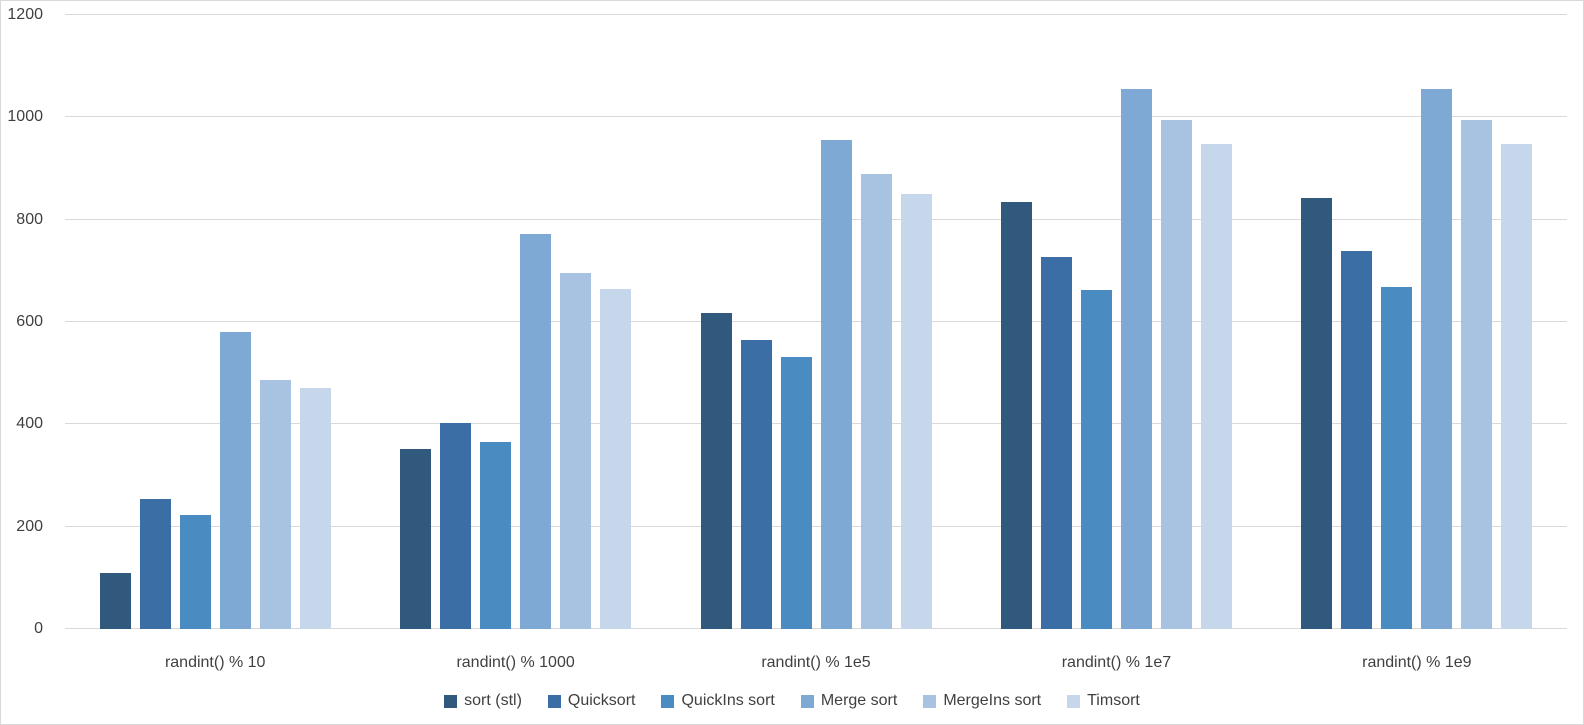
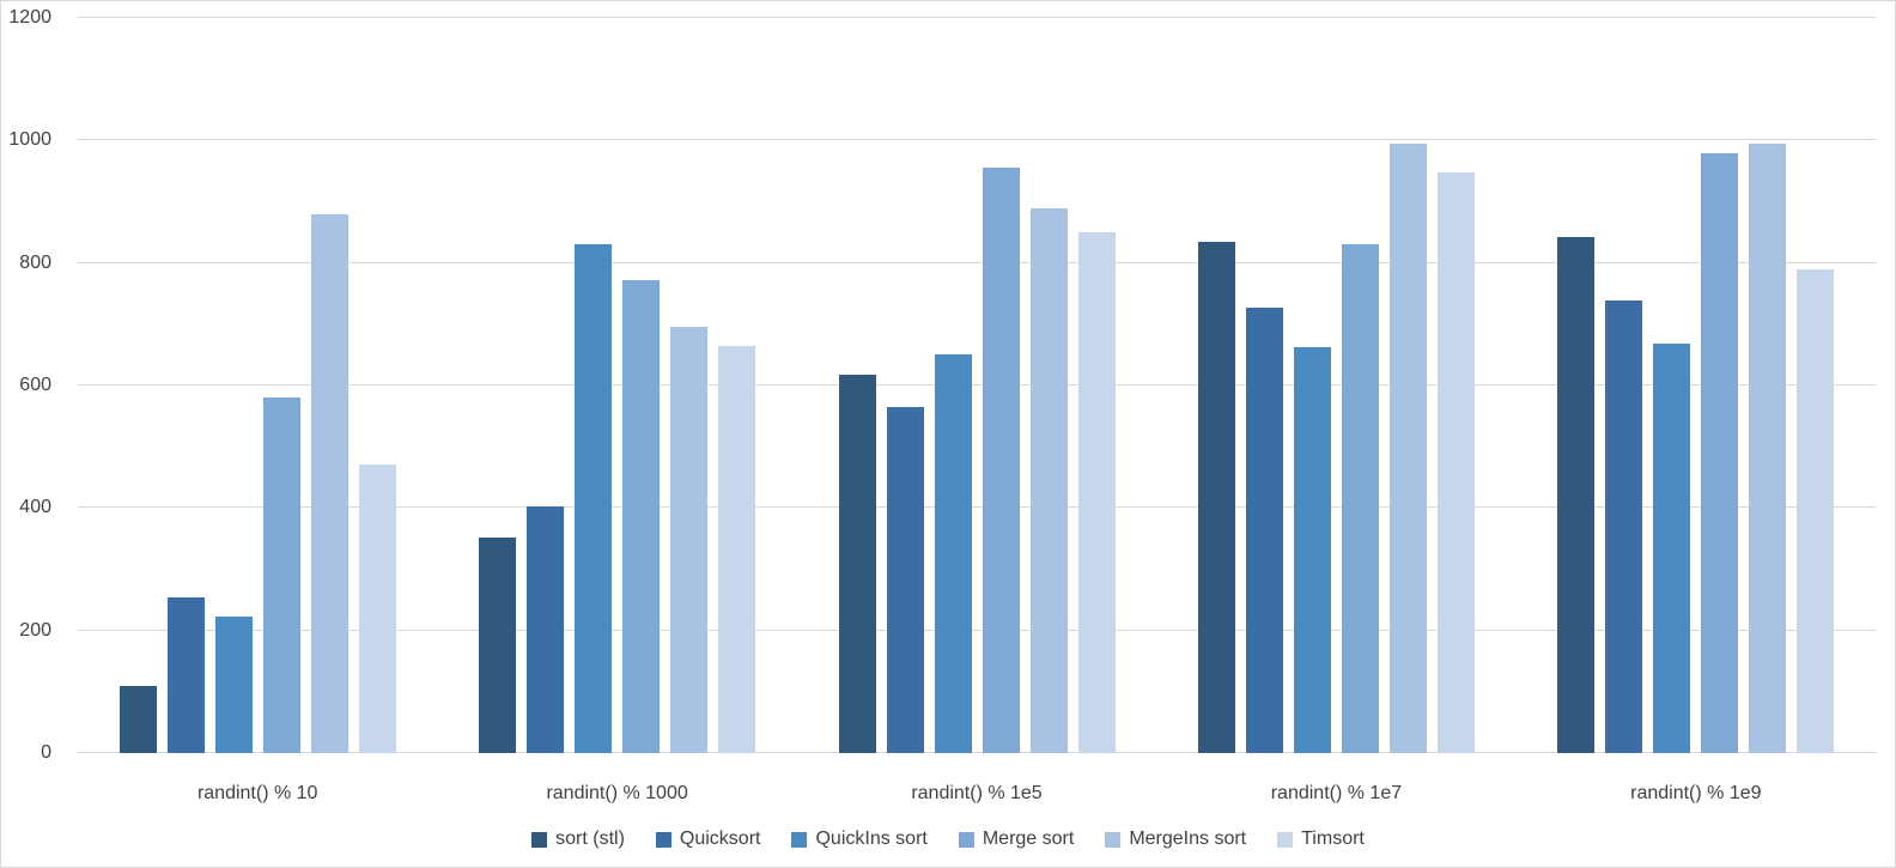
MergeIns sort/randint() % 10: 490 -> 880
QuickIns sort/randint() % 1000: 370 -> 830
QuickIns sort/randint() % 1e5: 530 -> 650
Merge sort/randint() % 1e7: 1060 -> 830
Merge sort/randint() % 1e9: 1060 -> 980
Timsort/randint() % 1e9: 950 -> 790
